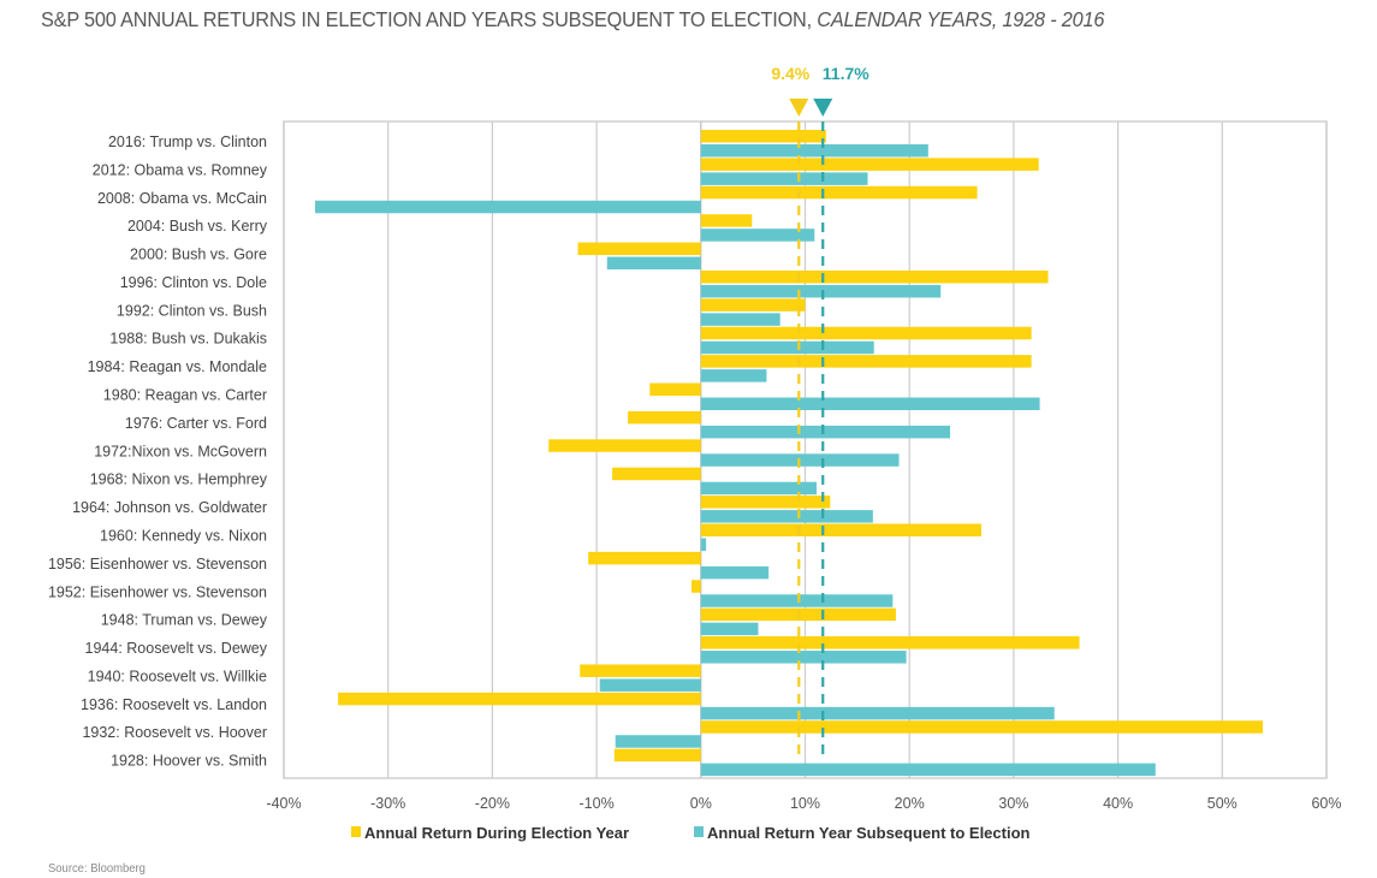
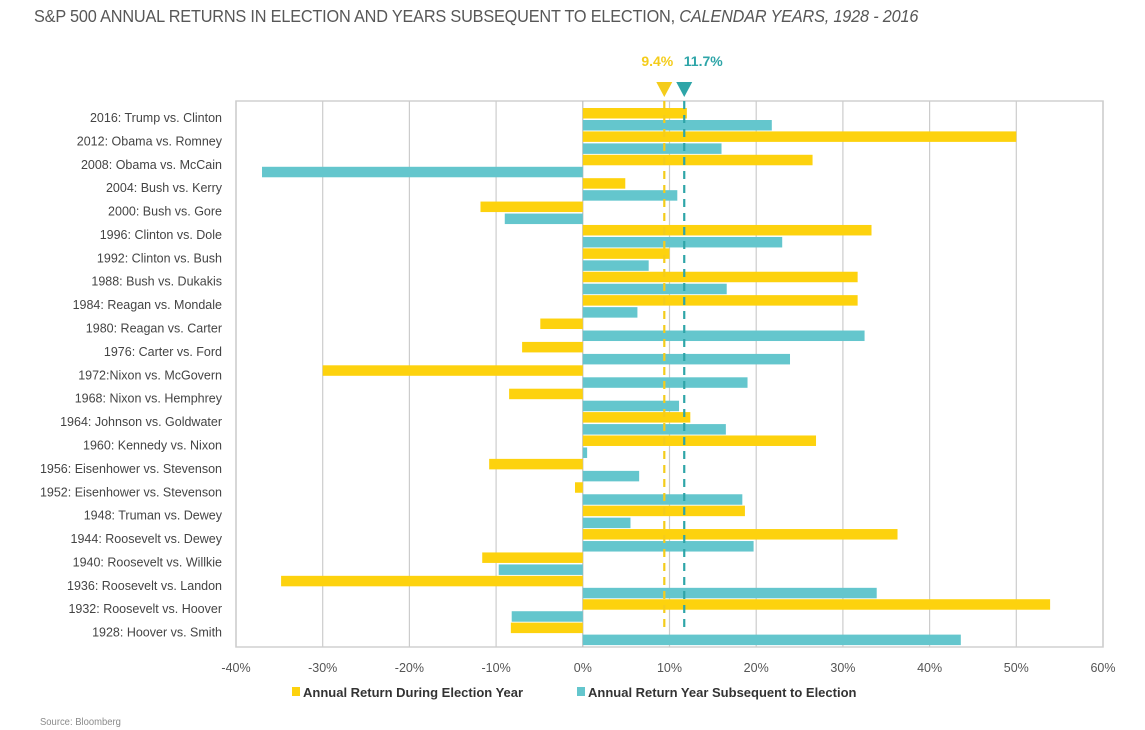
Annual Return During Election Year/2012: Obama vs. Romney: 32% -> 50%
Annual Return During Election Year/1972:Nixon vs. McGovern: -15% -> -30%
